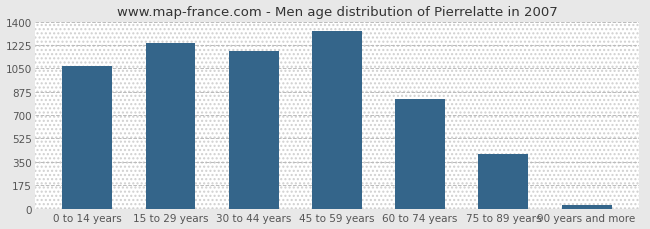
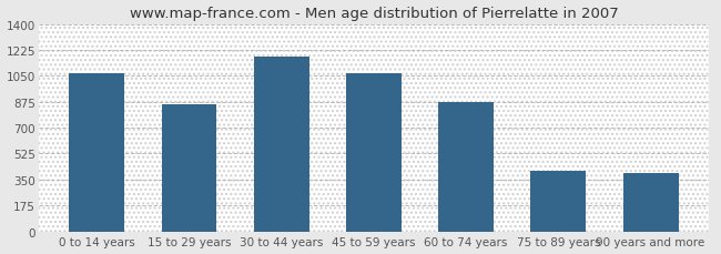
15 to 29 years: 1240 -> 860
45 to 59 years: 1330 -> 1070
60 to 74 years: 820 -> 870
90 years and more: 30 -> 390
